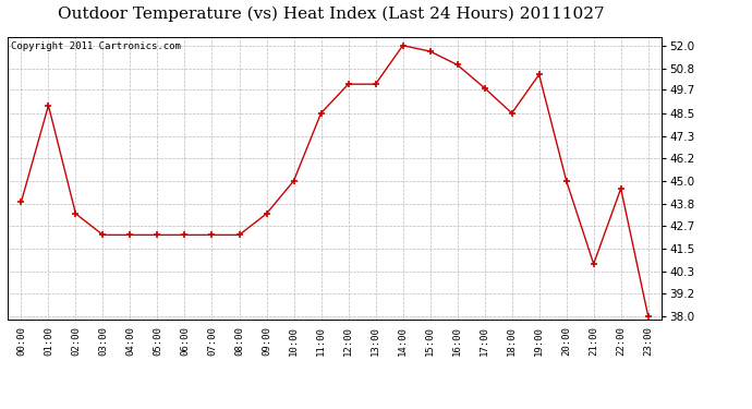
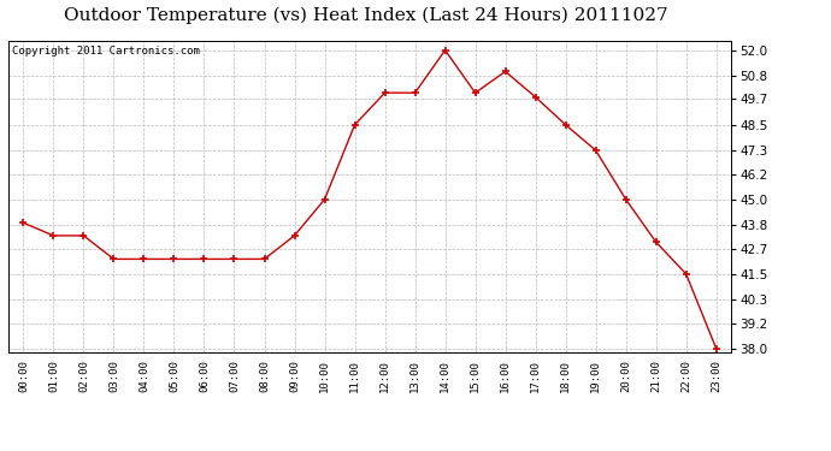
01:00: 48.9 -> 43.3
15:00: 51.7 -> 50.0
19:00: 50.5 -> 47.3
21:00: 40.7 -> 43.0
22:00: 44.6 -> 41.5
